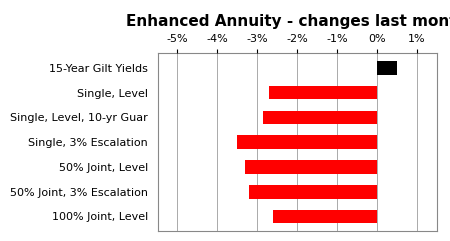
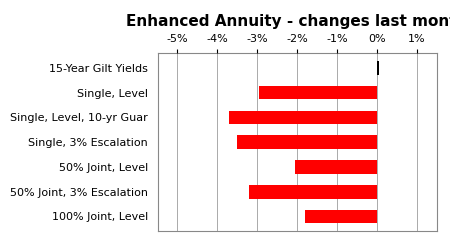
15-Year Gilt Yields: 0.50% -> 0.05%
Single, Level: -2.70% -> -2.95%
Single, Level, 10-yr Guar: -2.85% -> -3.70%
50% Joint, Level: -3.30% -> -2.05%
100% Joint, Level: -2.60% -> -1.80%
